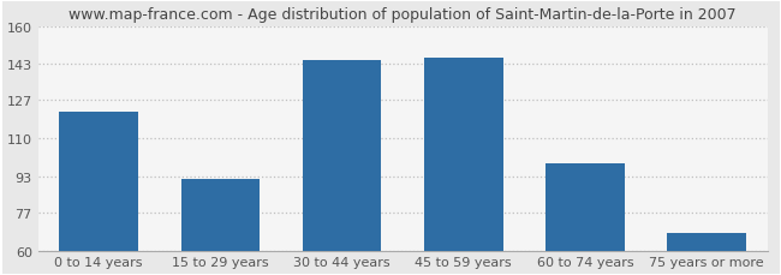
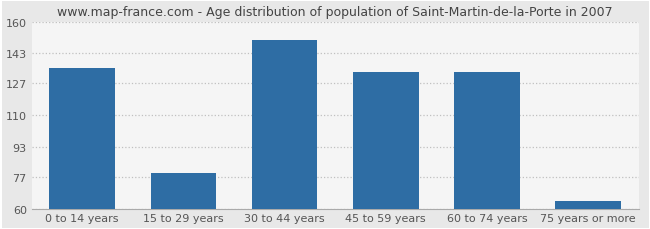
0 to 14 years: 122 -> 135
15 to 29 years: 92 -> 79
30 to 44 years: 145 -> 150
45 to 59 years: 146 -> 133
60 to 74 years: 99 -> 133
75 years or more: 68 -> 64
